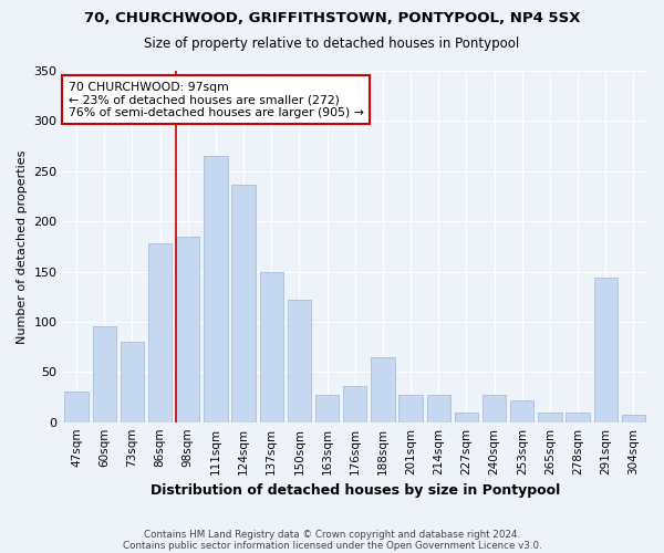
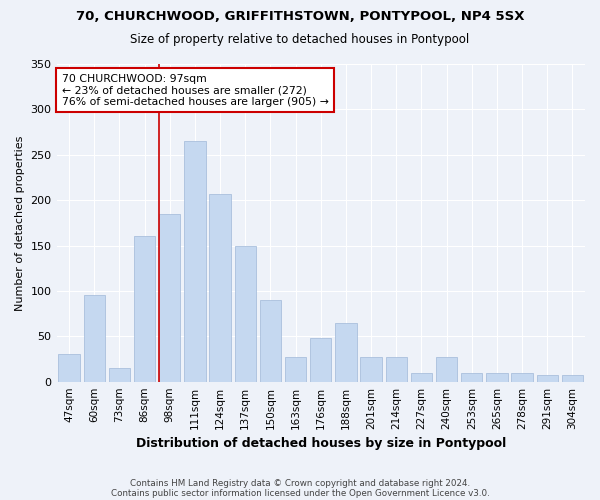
73sqm: 80 -> 15
86sqm: 178 -> 160
124sqm: 236 -> 207
150sqm: 122 -> 90
176sqm: 36 -> 48
253sqm: 22 -> 10
291sqm: 144 -> 7
